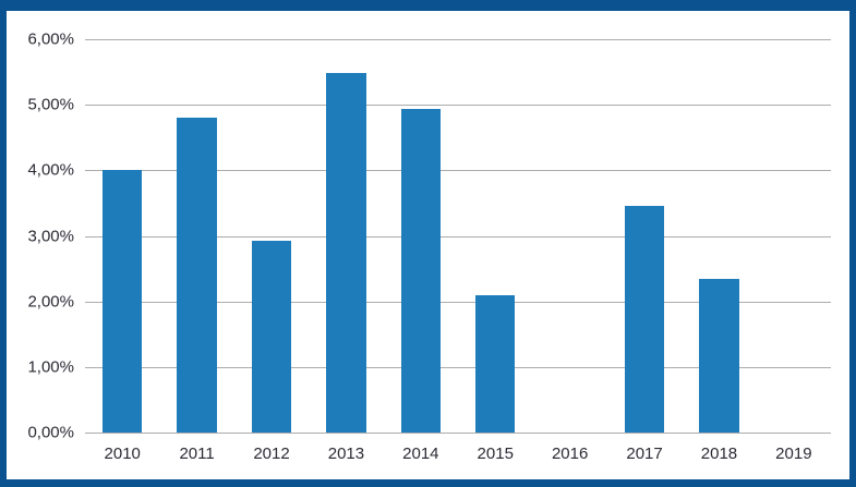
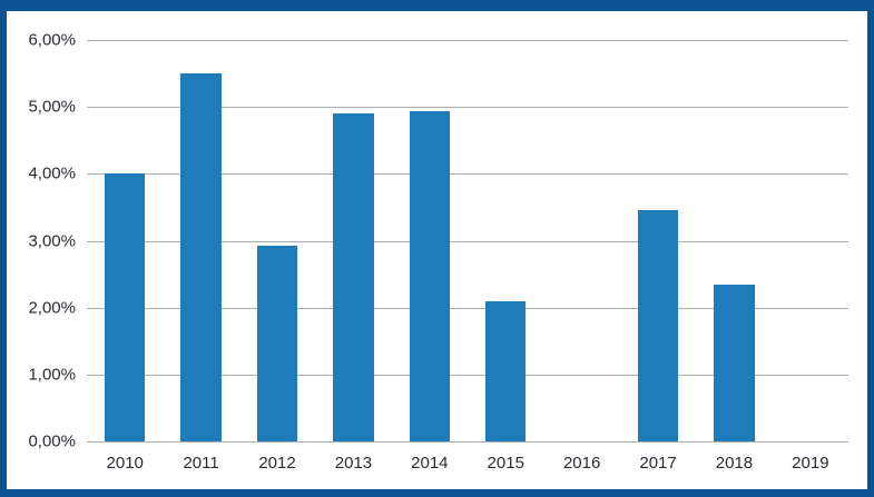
2011: 4,8% -> 5,5%
2013: 5,5% -> 4,9%
